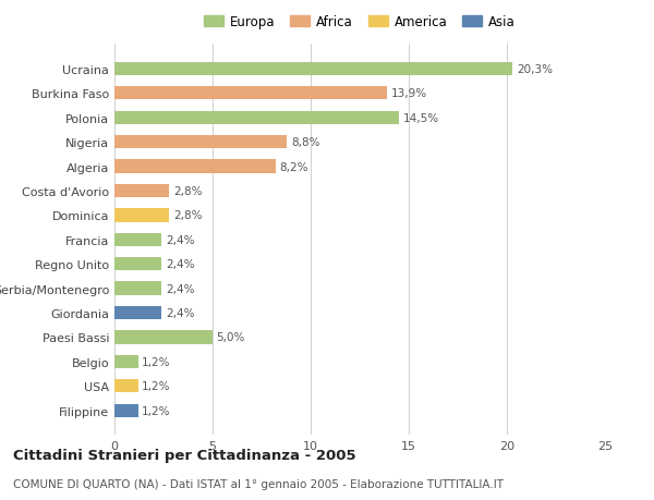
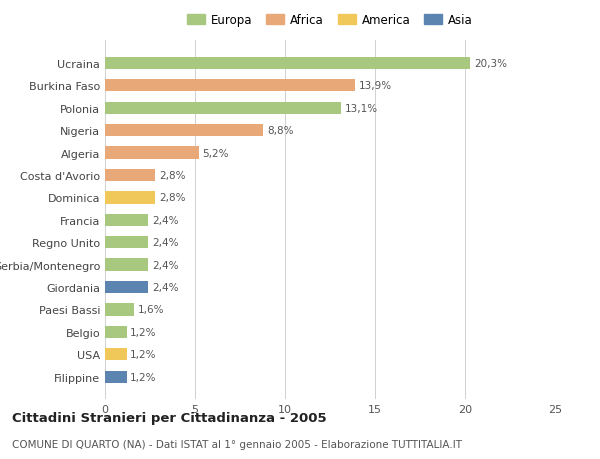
Polonia: 14,5% -> 13,1%
Algeria: 8,2% -> 5,2%
Paesi Bassi: 5,0% -> 1,6%
